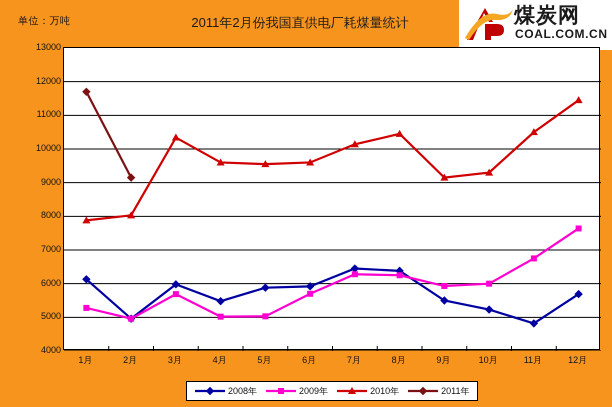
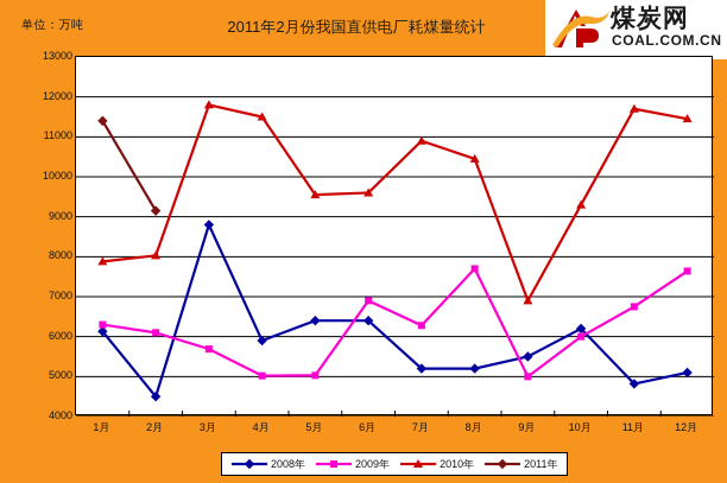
2009年/1月: 5300 -> 6300
2011年/1月: 11700 -> 11400
2008年/2月: 5000 -> 4500
2009年/2月: 5000 -> 6100
2008年/3月: 6000 -> 8800
2010年/3月: 10300 -> 11800
2008年/4月: 5500 -> 5900
2010年/4月: 9600 -> 11500
2008年/5月: 5900 -> 6400
2008年/6月: 5900 -> 6400
2009年/6月: 5700 -> 6900
2008年/7月: 6400 -> 5200
2010年/7月: 10100 -> 10900
2008年/8月: 6400 -> 5200
2009年/8月: 6200 -> 7700
2009年/9月: 5900 -> 5000
2010年/9月: 9200 -> 6900
2008年/10月: 5200 -> 6200
2010年/11月: 10500 -> 11700
2008年/12月: 5700 -> 5100
